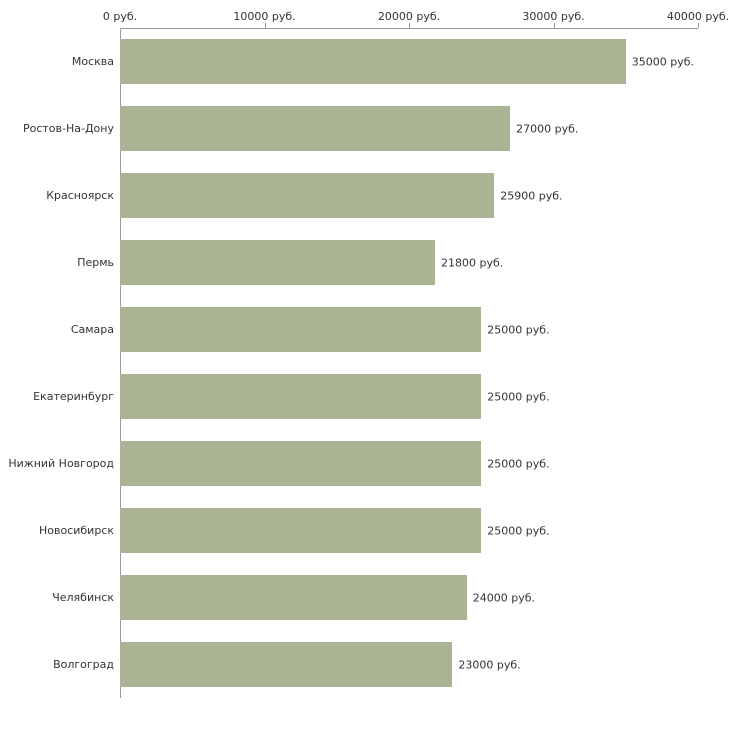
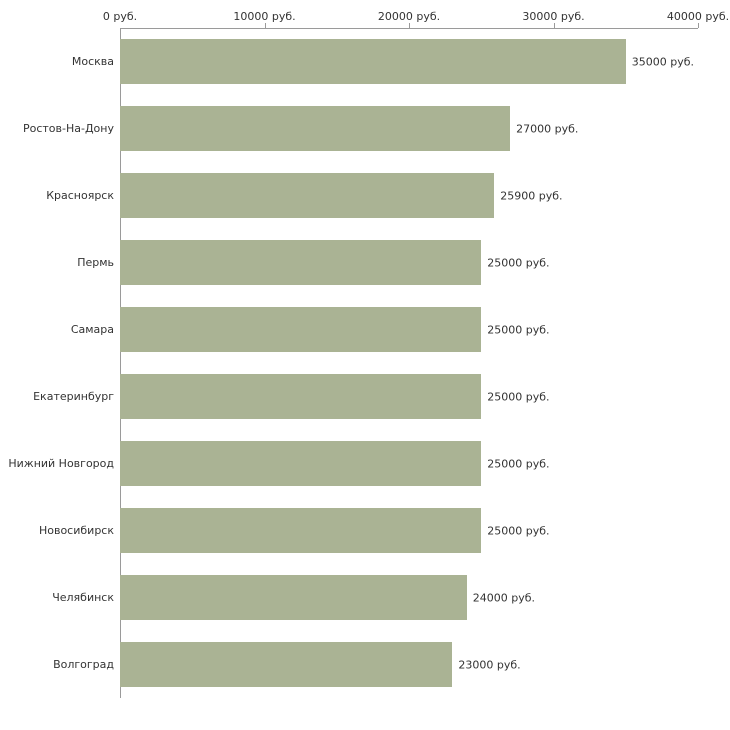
Пермь: 21800 -> 25000
